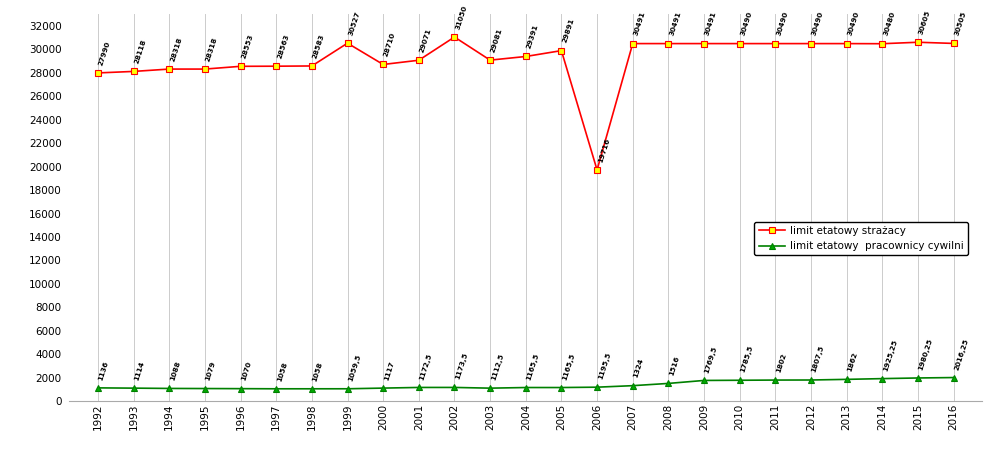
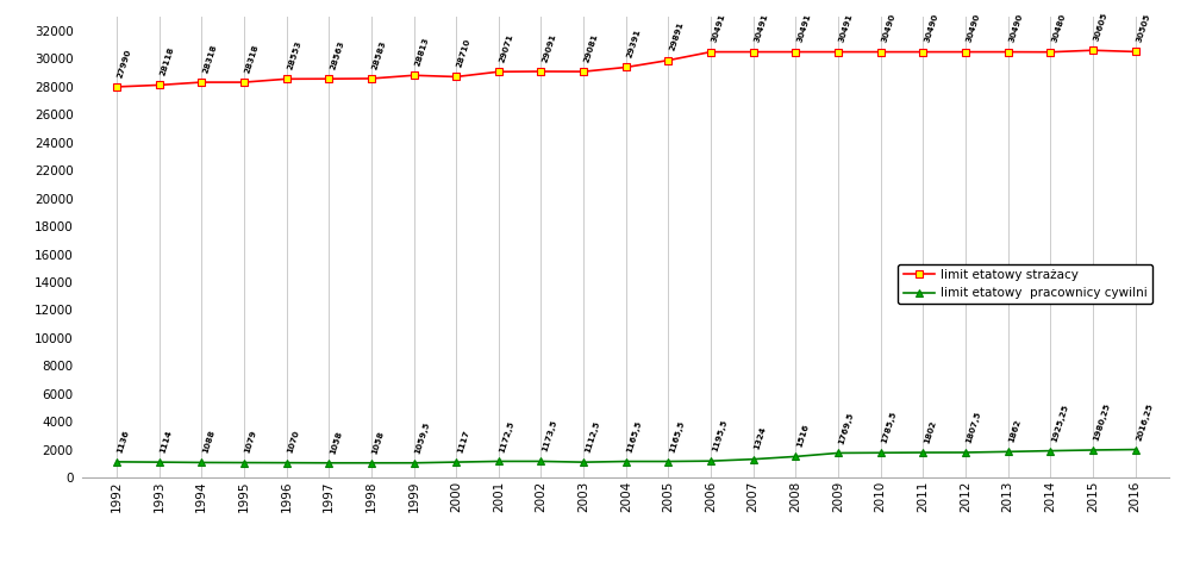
limit etatowy strażacy/1999: 30527 -> 28813
limit etatowy strażacy/2002: 31050 -> 29091
limit etatowy strażacy/2006: 19716 -> 30491
